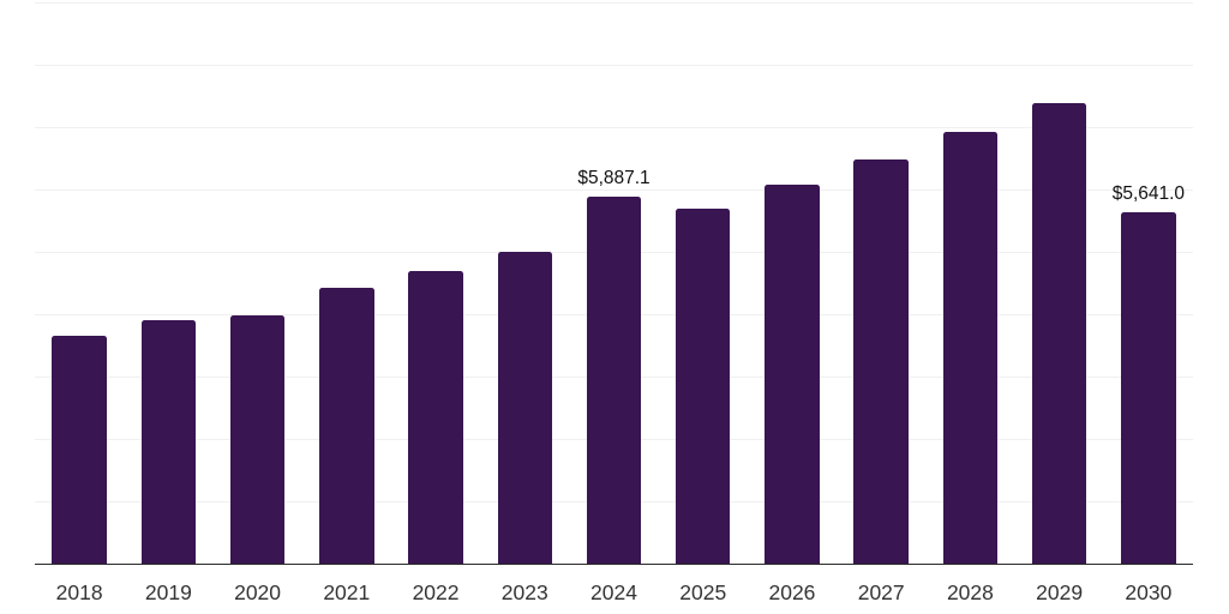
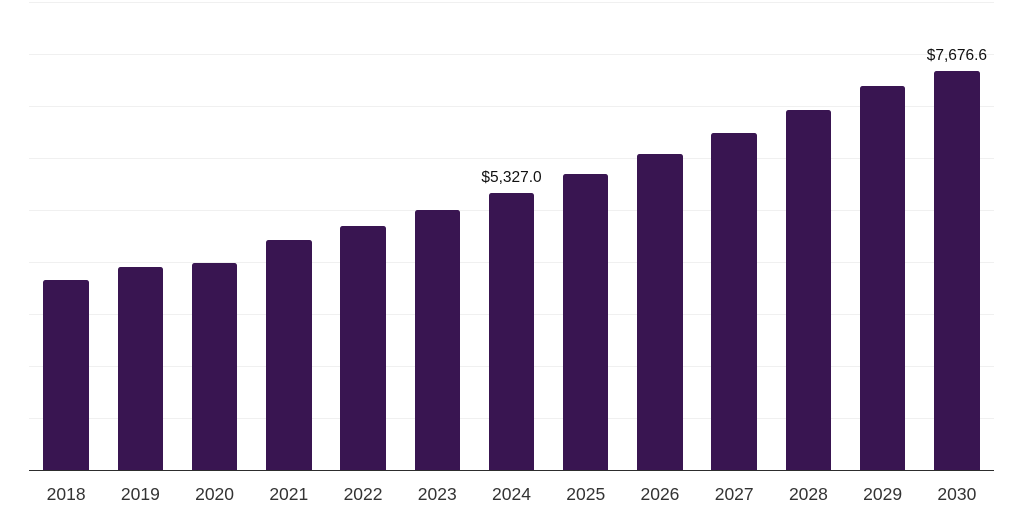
2024: $5,887.1 -> $5,327.0
2030: $5,641.0 -> $7,676.6
